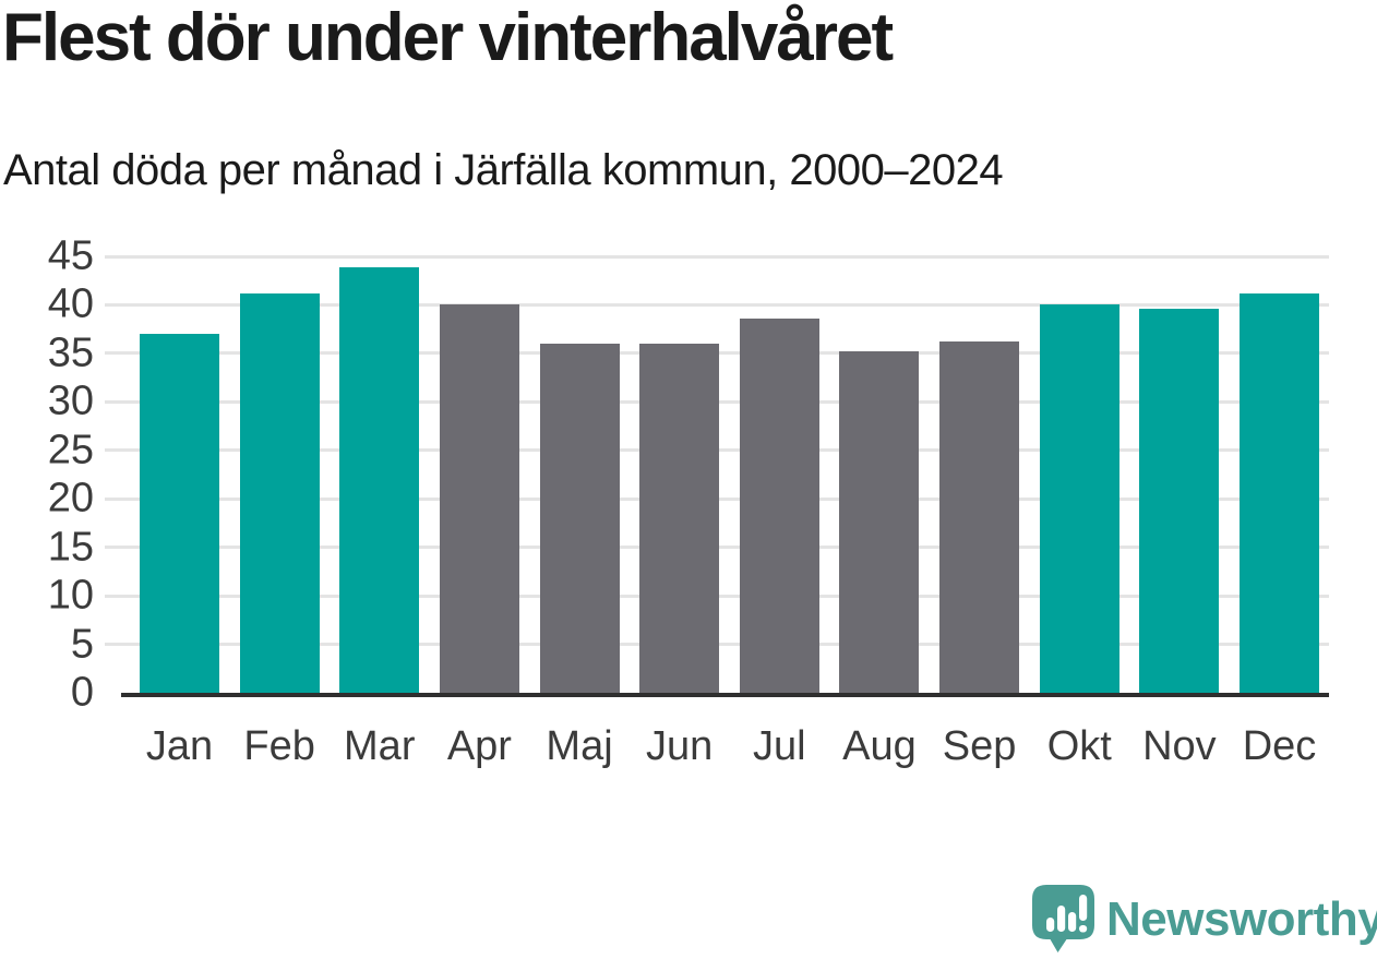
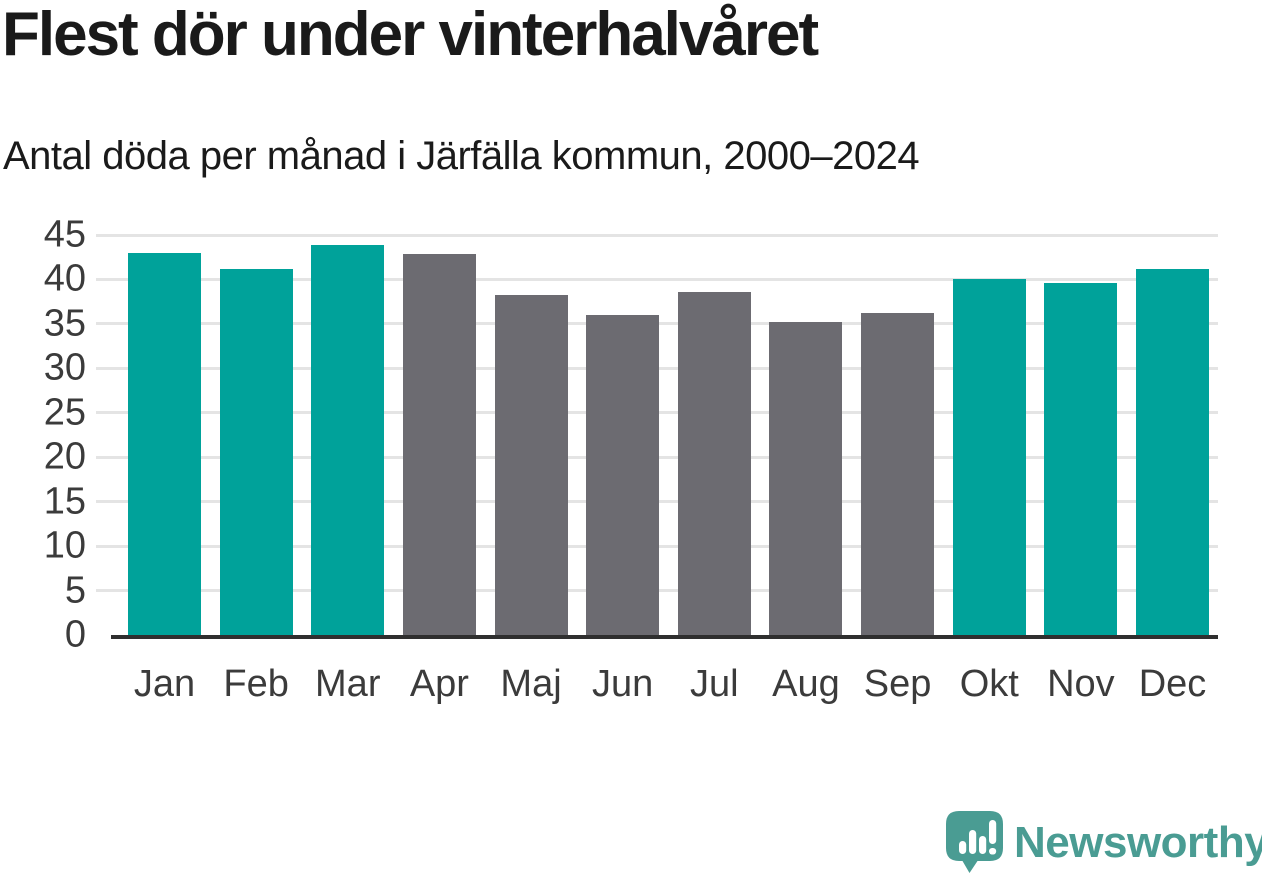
Jan: 37 -> 43
Apr: 40 -> 43
Maj: 36 -> 38
